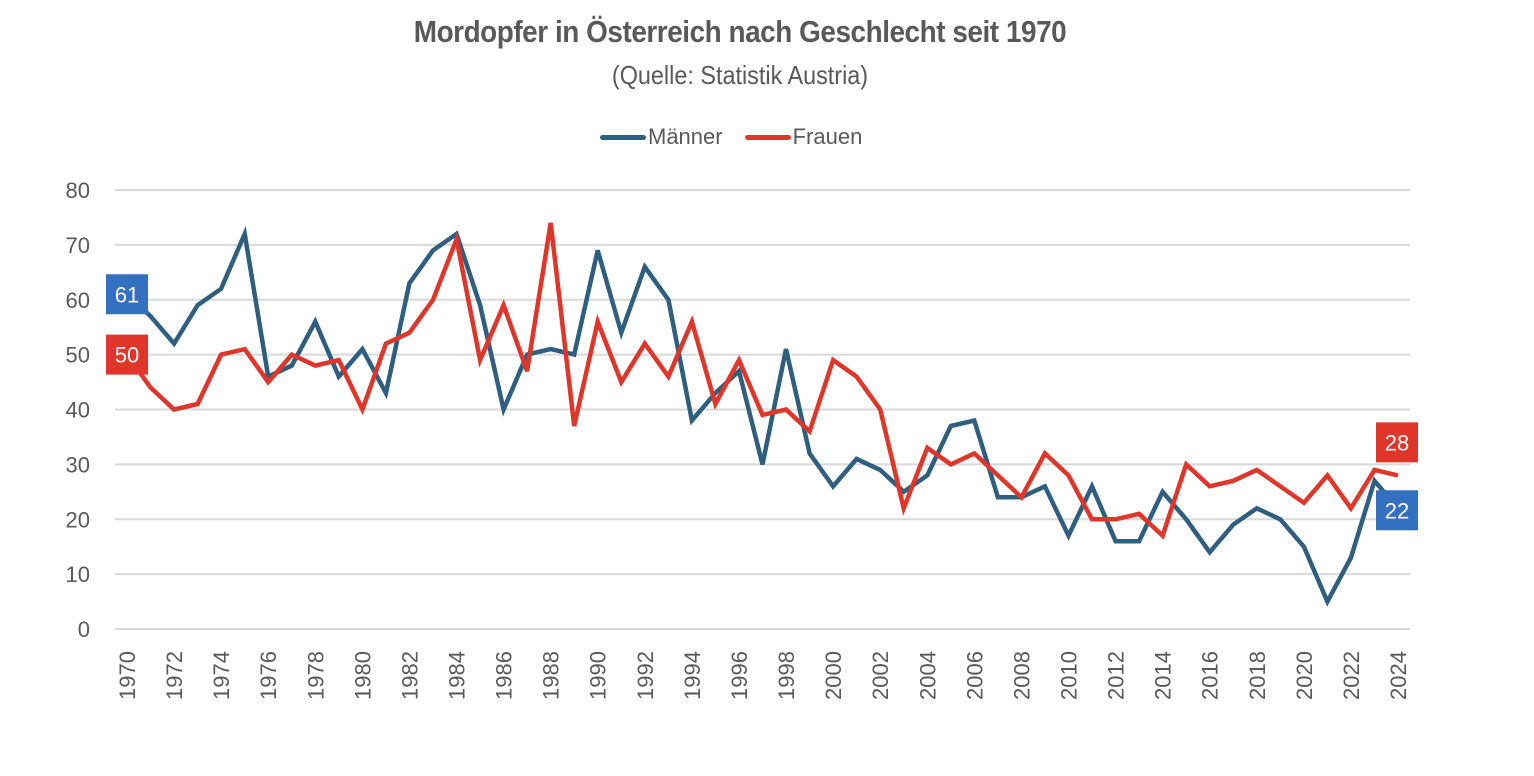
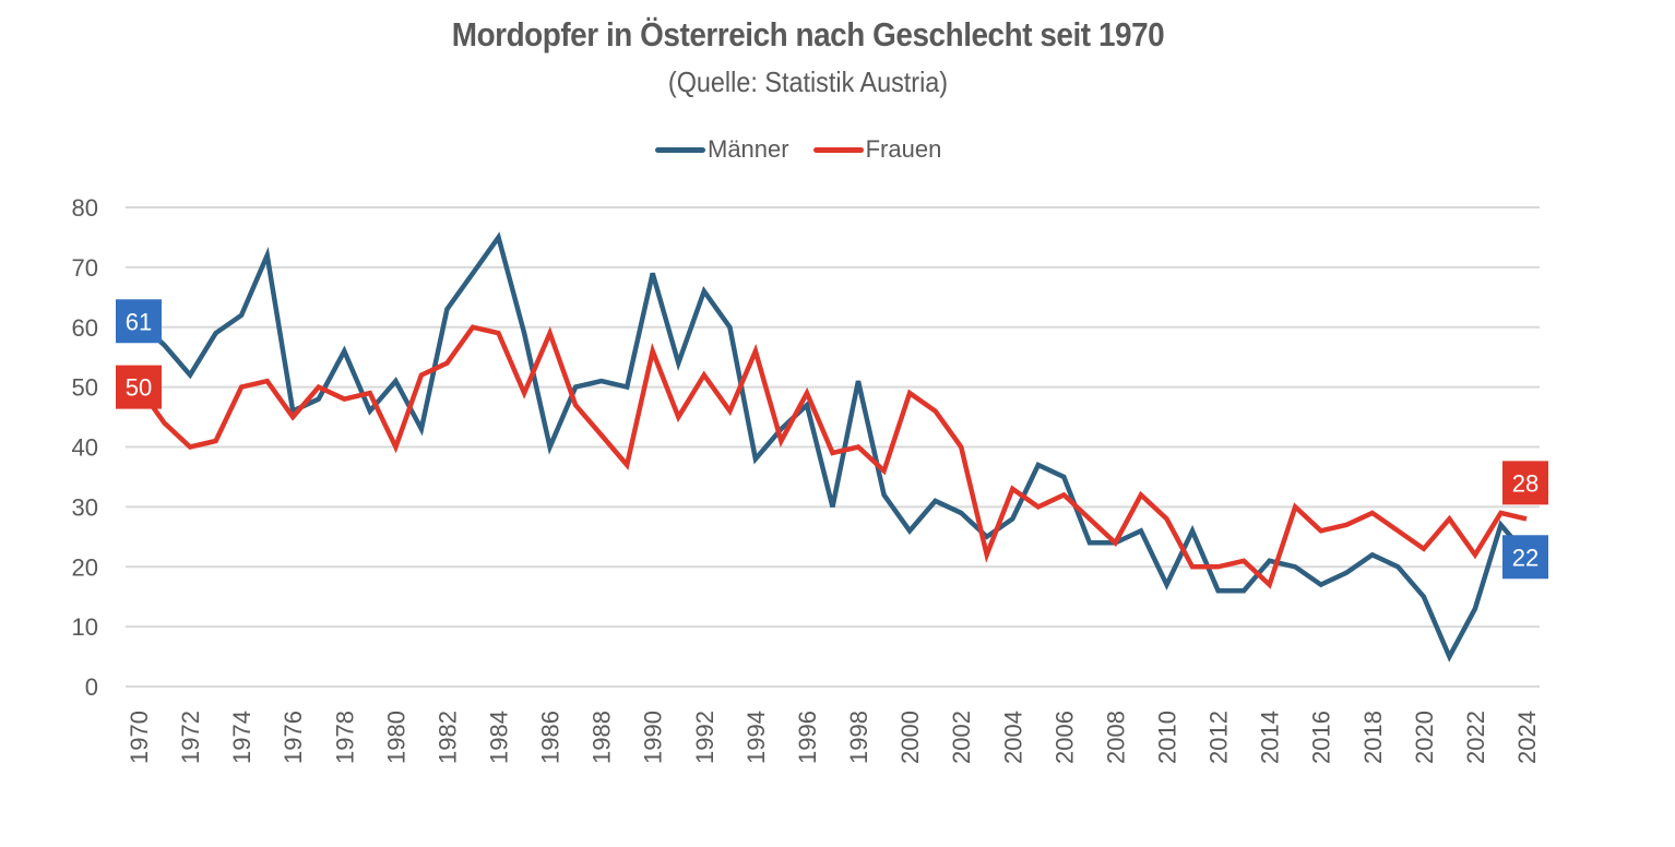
Männer/1984: 72 -> 75
Frauen/1984: 71 -> 59
Frauen/1988: 74 -> 42
Männer/2006: 38 -> 35
Männer/2014: 25 -> 21
Männer/2016: 14 -> 17
